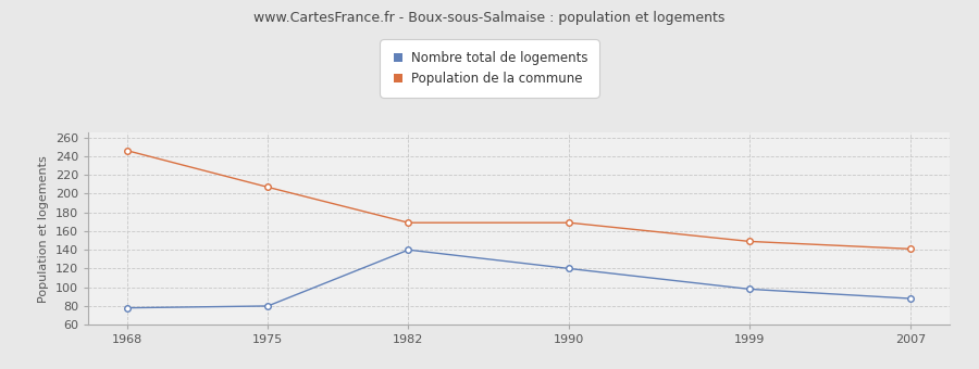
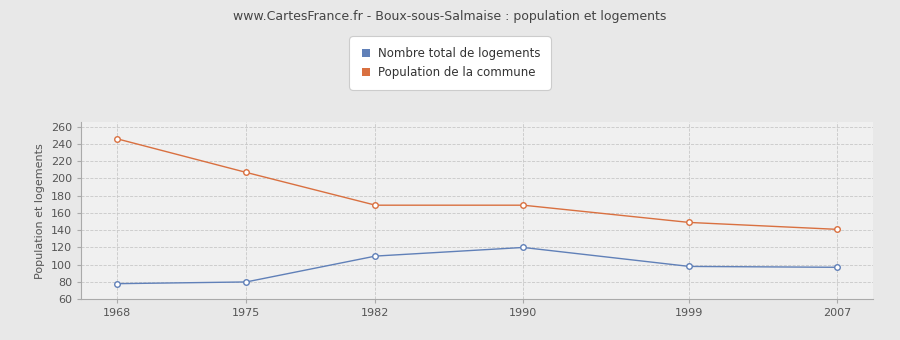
Nombre total de logements/1982: 140 -> 110
Nombre total de logements/2007: 88 -> 97
